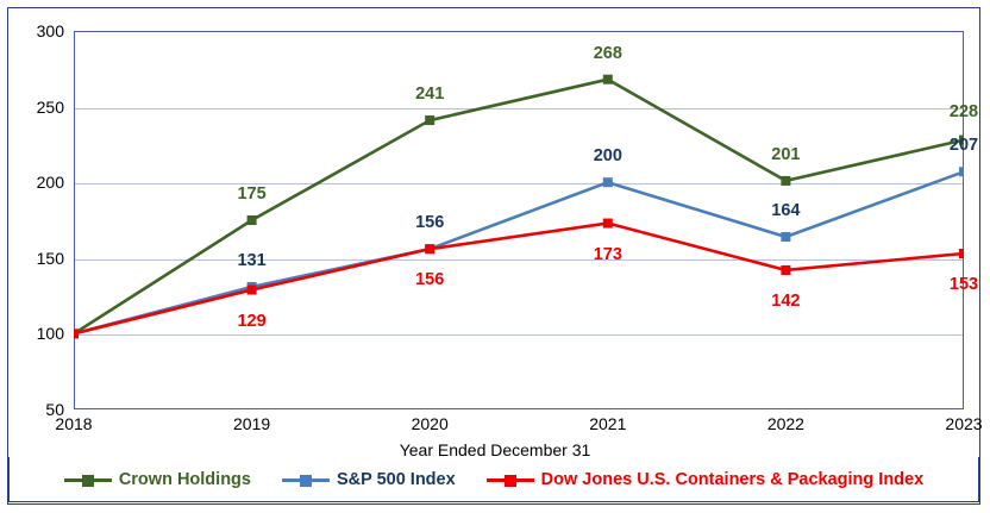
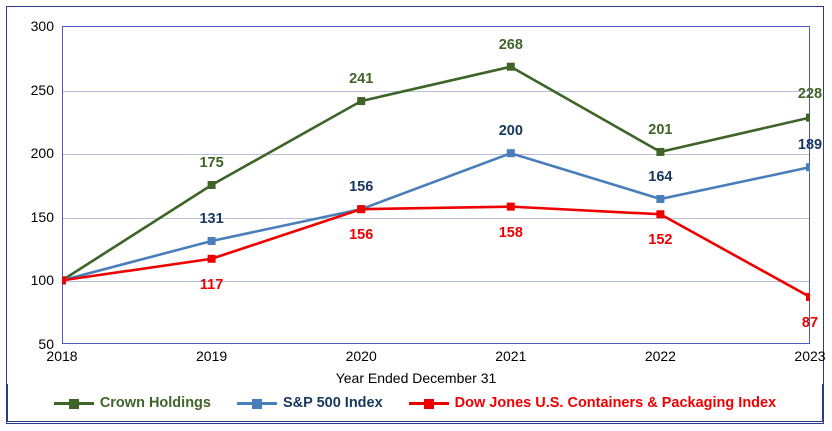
Dow Jones U.S. Containers & Packaging Index/2019: 129 -> 117
Dow Jones U.S. Containers & Packaging Index/2021: 173 -> 158
Dow Jones U.S. Containers & Packaging Index/2022: 142 -> 152
S&P 500 Index/2023: 207 -> 189
Dow Jones U.S. Containers & Packaging Index/2023: 153 -> 87
